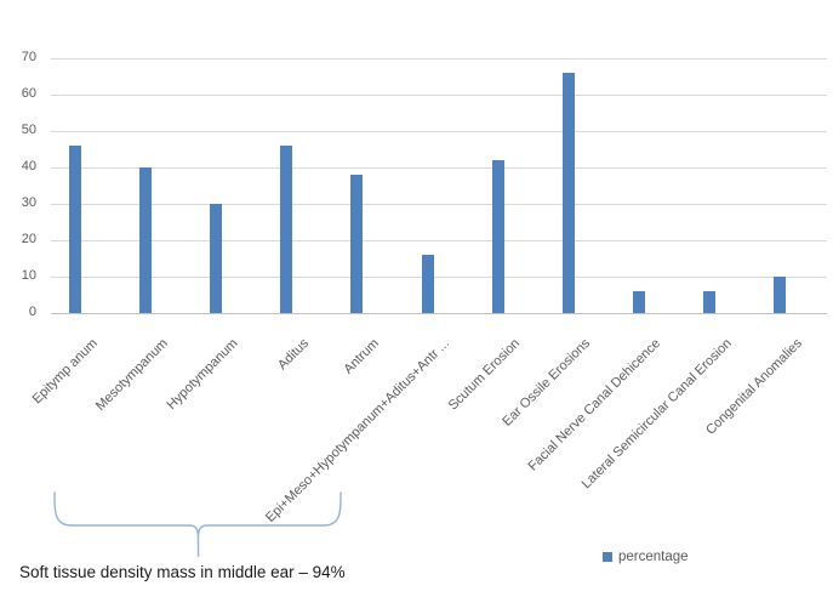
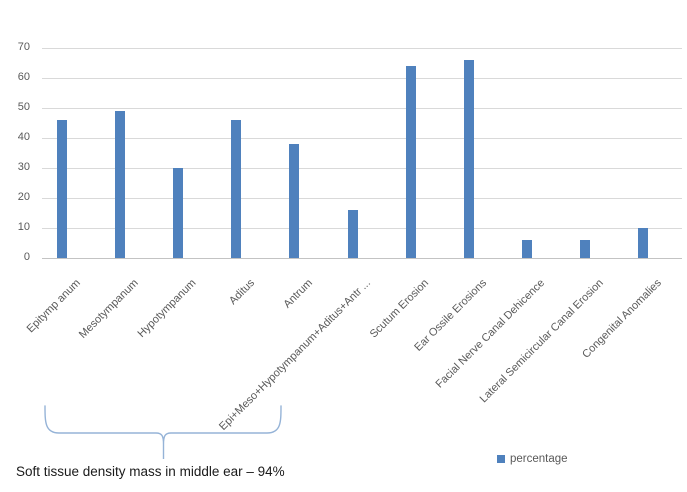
Mesotympanum: 40 -> 49
Scutum Erosion: 42 -> 64
